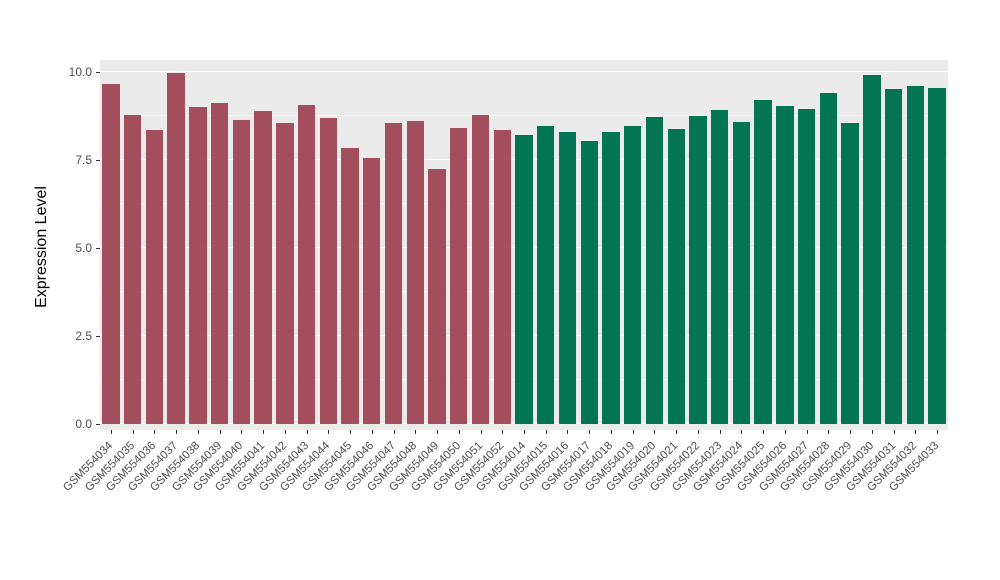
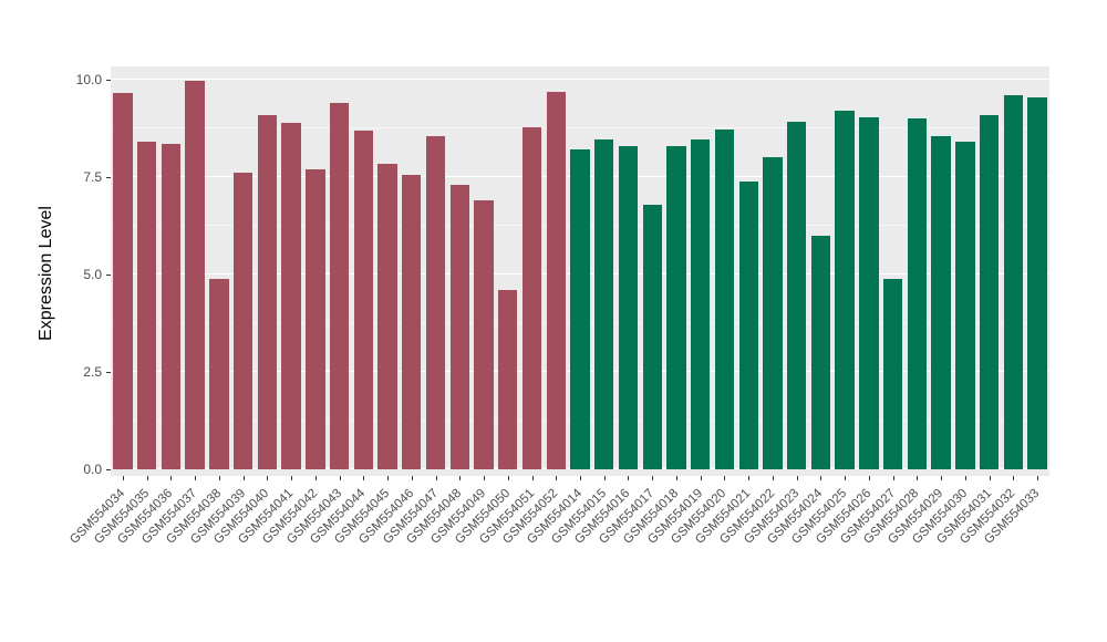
GSM554035: 8.8 -> 8.4
GSM554038: 9.0 -> 4.9
GSM554039: 9.1 -> 7.6
GSM554040: 8.6 -> 9.1
GSM554042: 8.6 -> 7.7
GSM554043: 9.1 -> 9.4
GSM554048: 8.6 -> 7.3
GSM554049: 7.2 -> 6.9
GSM554050: 8.4 -> 4.6
GSM554052: 8.3 -> 9.7
GSM554017: 8.0 -> 6.8
GSM554021: 8.4 -> 7.4
GSM554022: 8.8 -> 8.0
GSM554024: 8.6 -> 6.0
GSM554027: 8.9 -> 4.9
GSM554028: 9.4 -> 9.0
GSM554030: 9.9 -> 8.4
GSM554031: 9.5 -> 9.1
